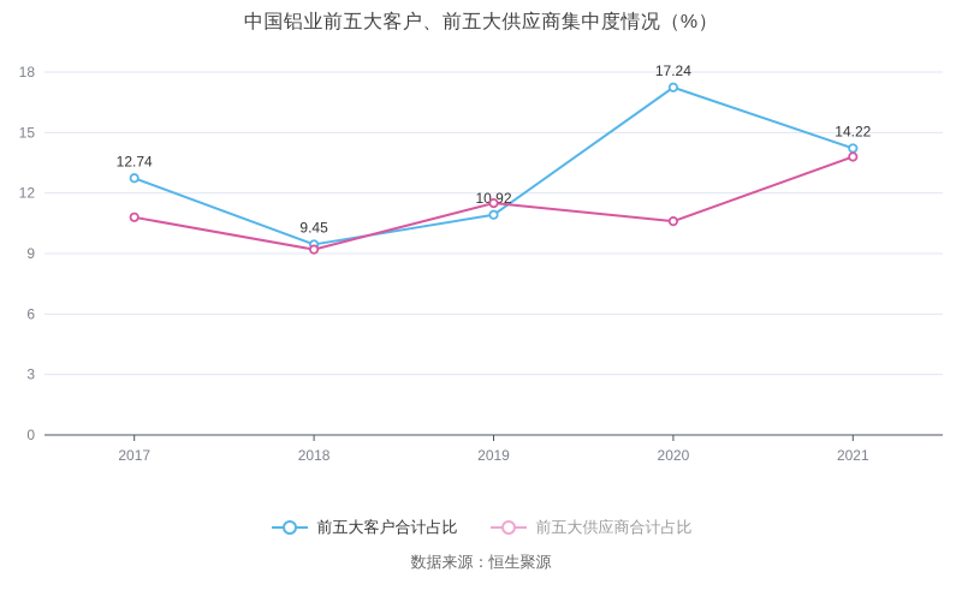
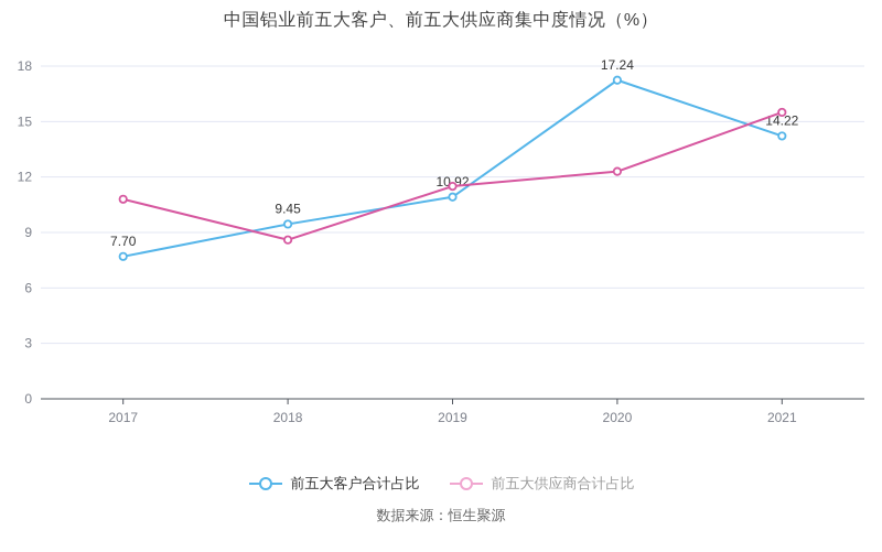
前五大客户合计占比/2017: 12.74 -> 7.70
前五大供应商合计占比/2018: 9.2 -> 8.6
前五大供应商合计占比/2020: 10.6 -> 12.3
前五大供应商合计占比/2021: 13.8 -> 15.5
